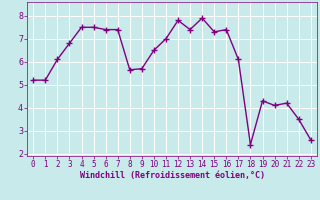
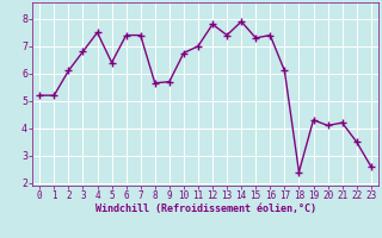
5: 7.50 -> 6.40
10: 6.50 -> 6.75
